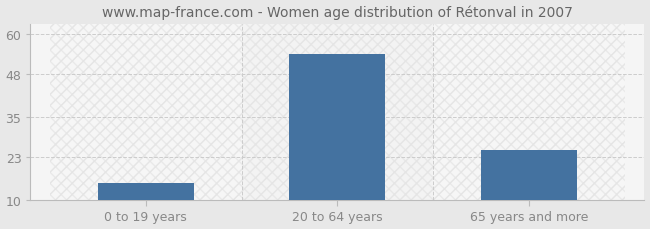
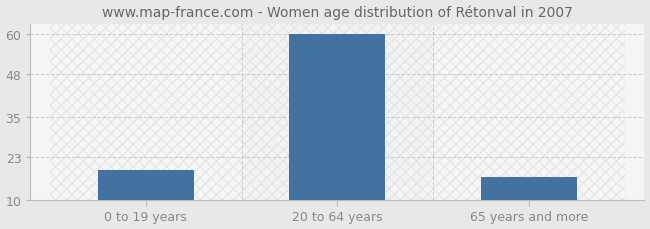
0 to 19 years: 15 -> 19
20 to 64 years: 54 -> 60
65 years and more: 25 -> 17
